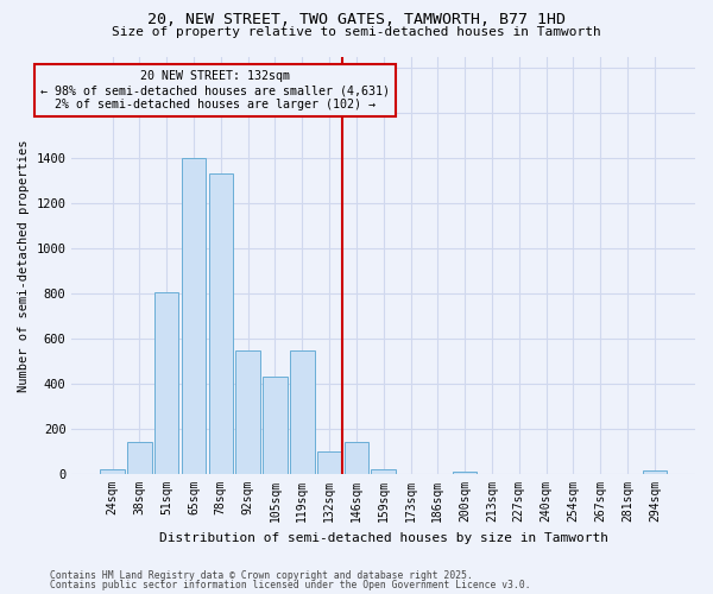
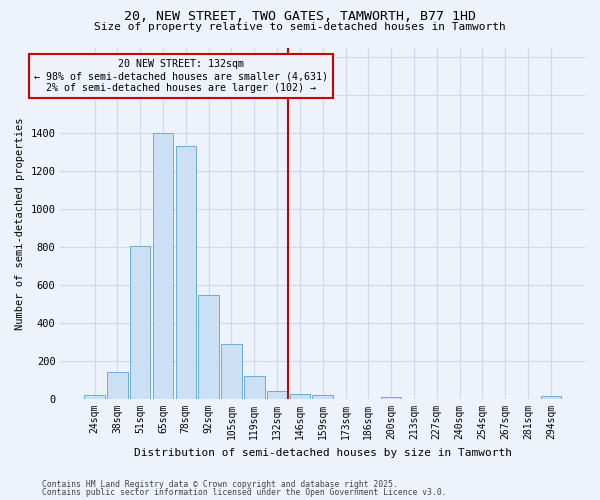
105sqm: 430 -> 290
119sqm: 550 -> 120
132sqm: 100 -> 40
146sqm: 140 -> 20
